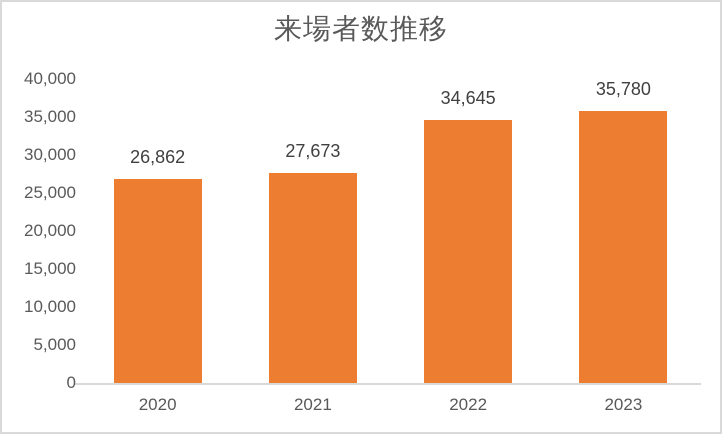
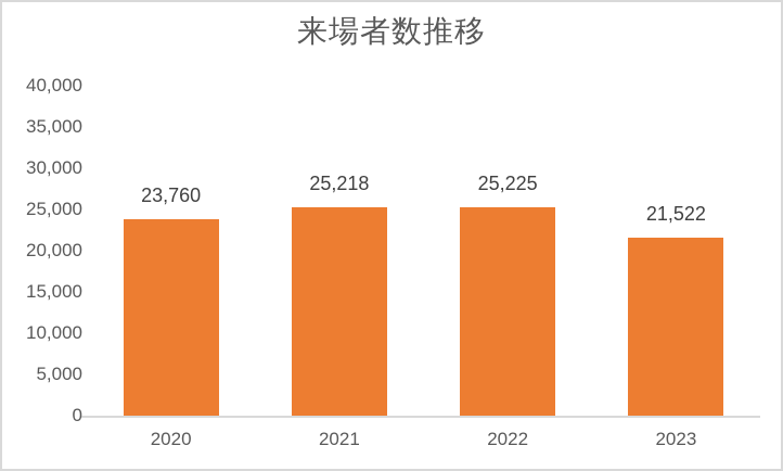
2020: 26,862 -> 23,760
2021: 27,673 -> 25,218
2022: 34,645 -> 25,225
2023: 35,780 -> 21,522
